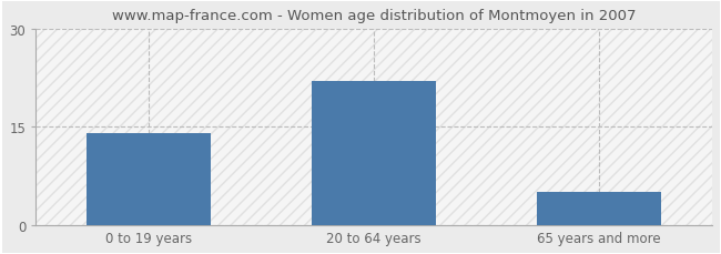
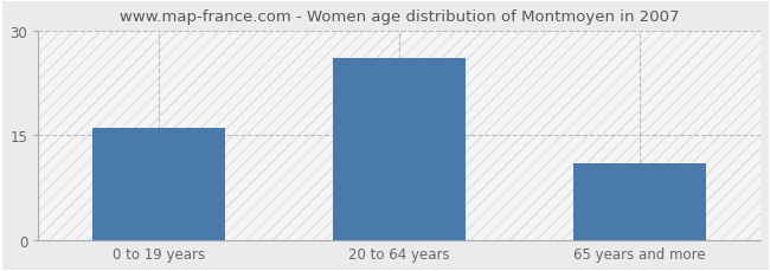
0 to 19 years: 14 -> 16
20 to 64 years: 22 -> 26
65 years and more: 5 -> 11
